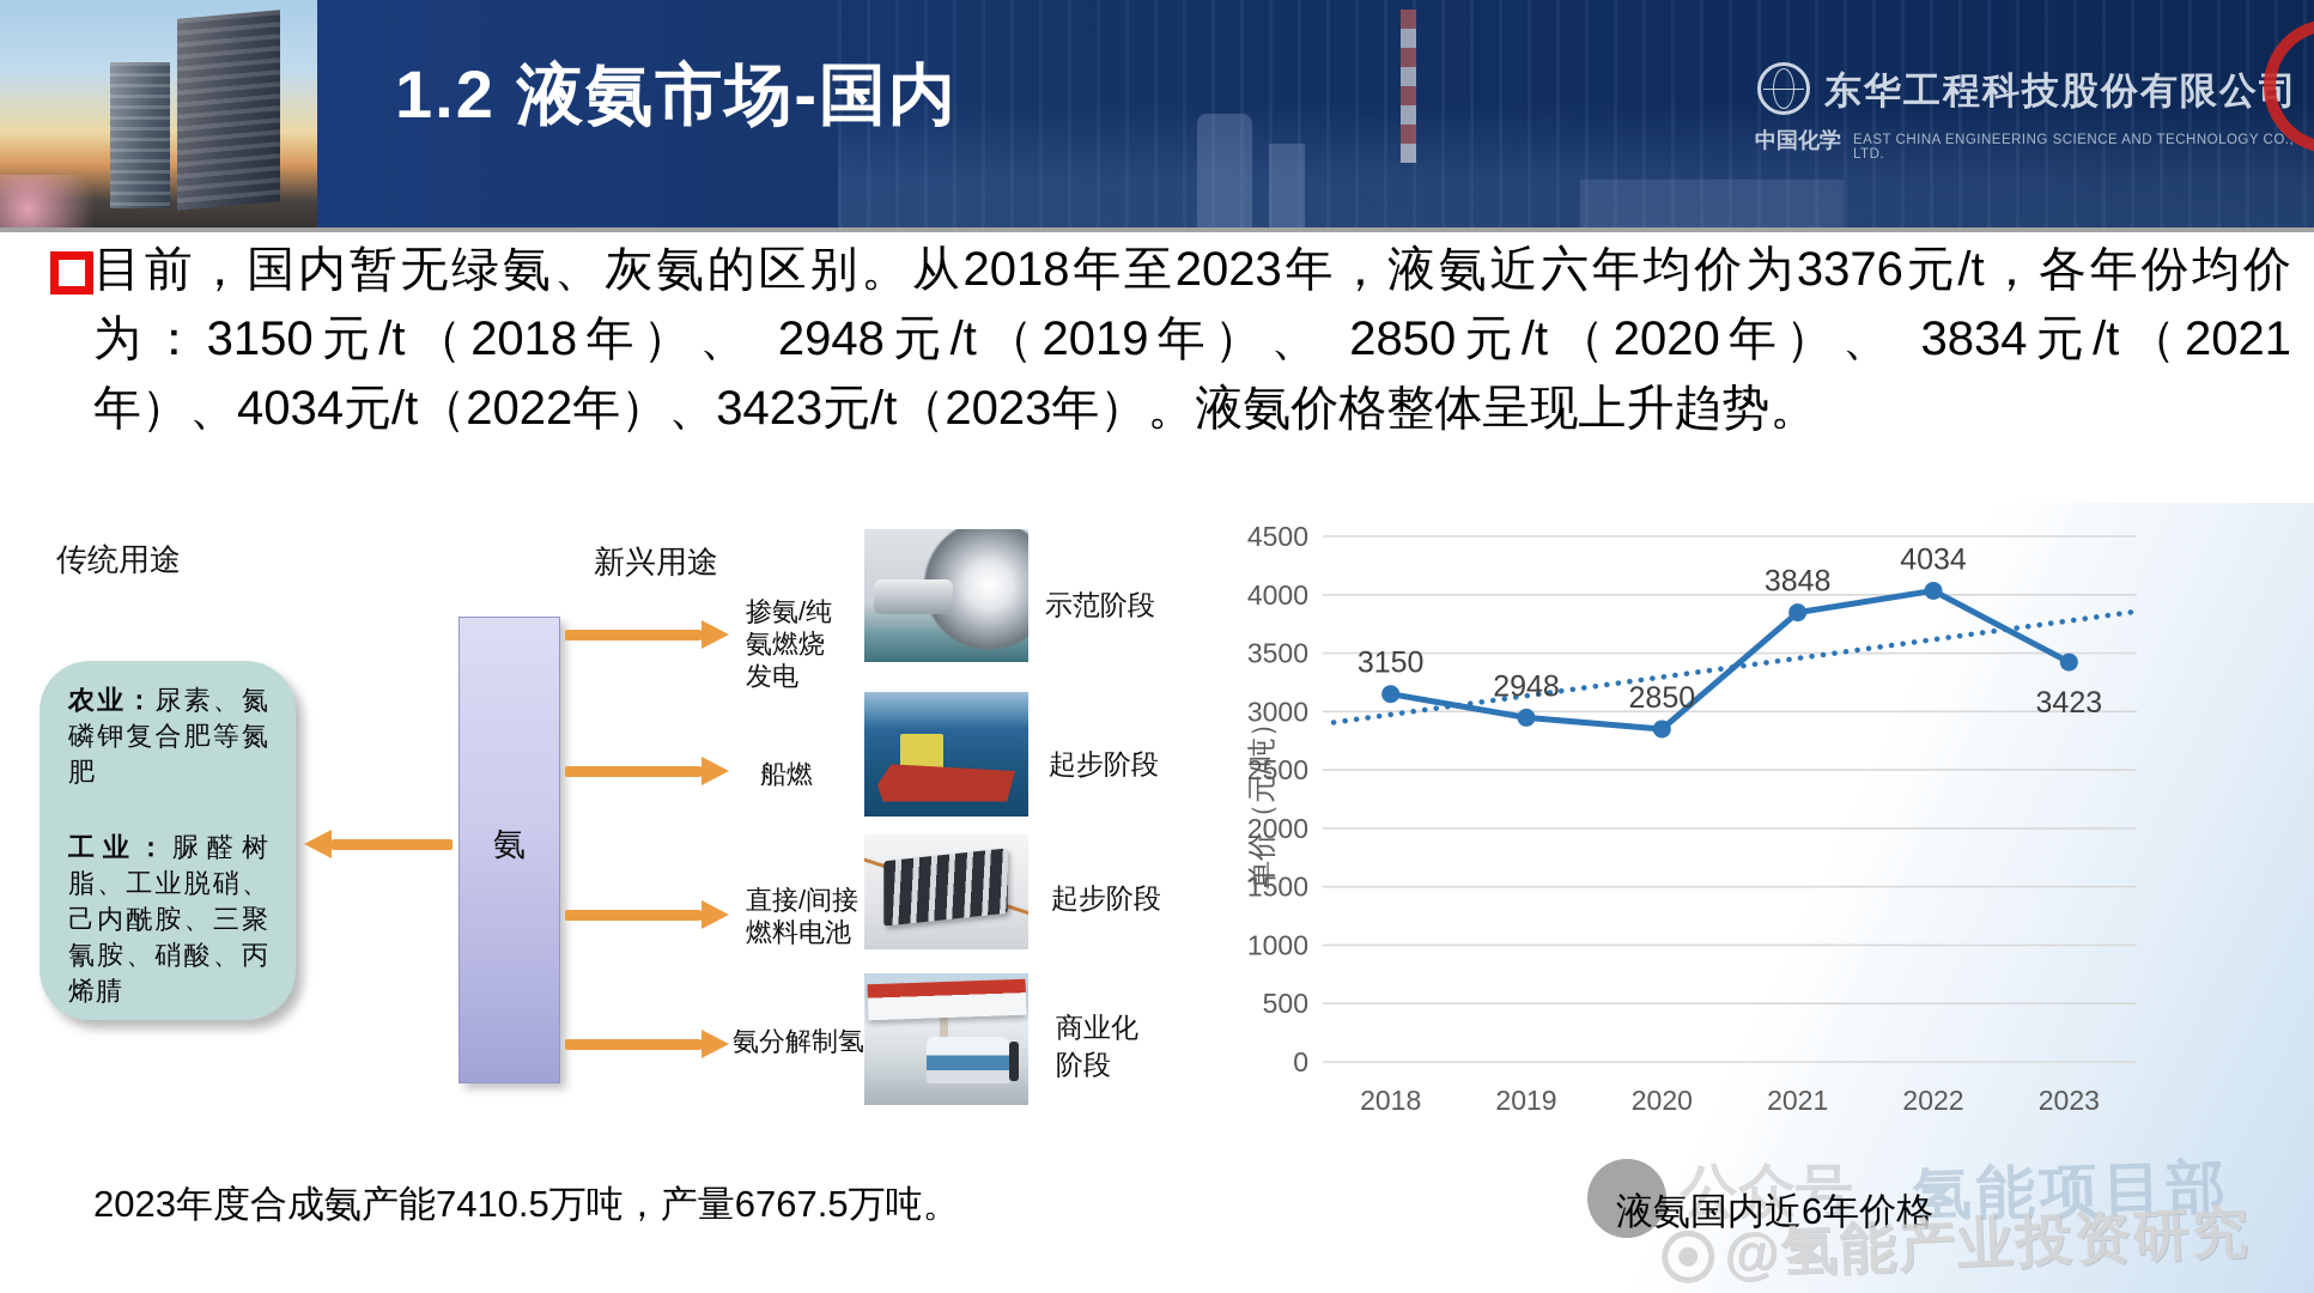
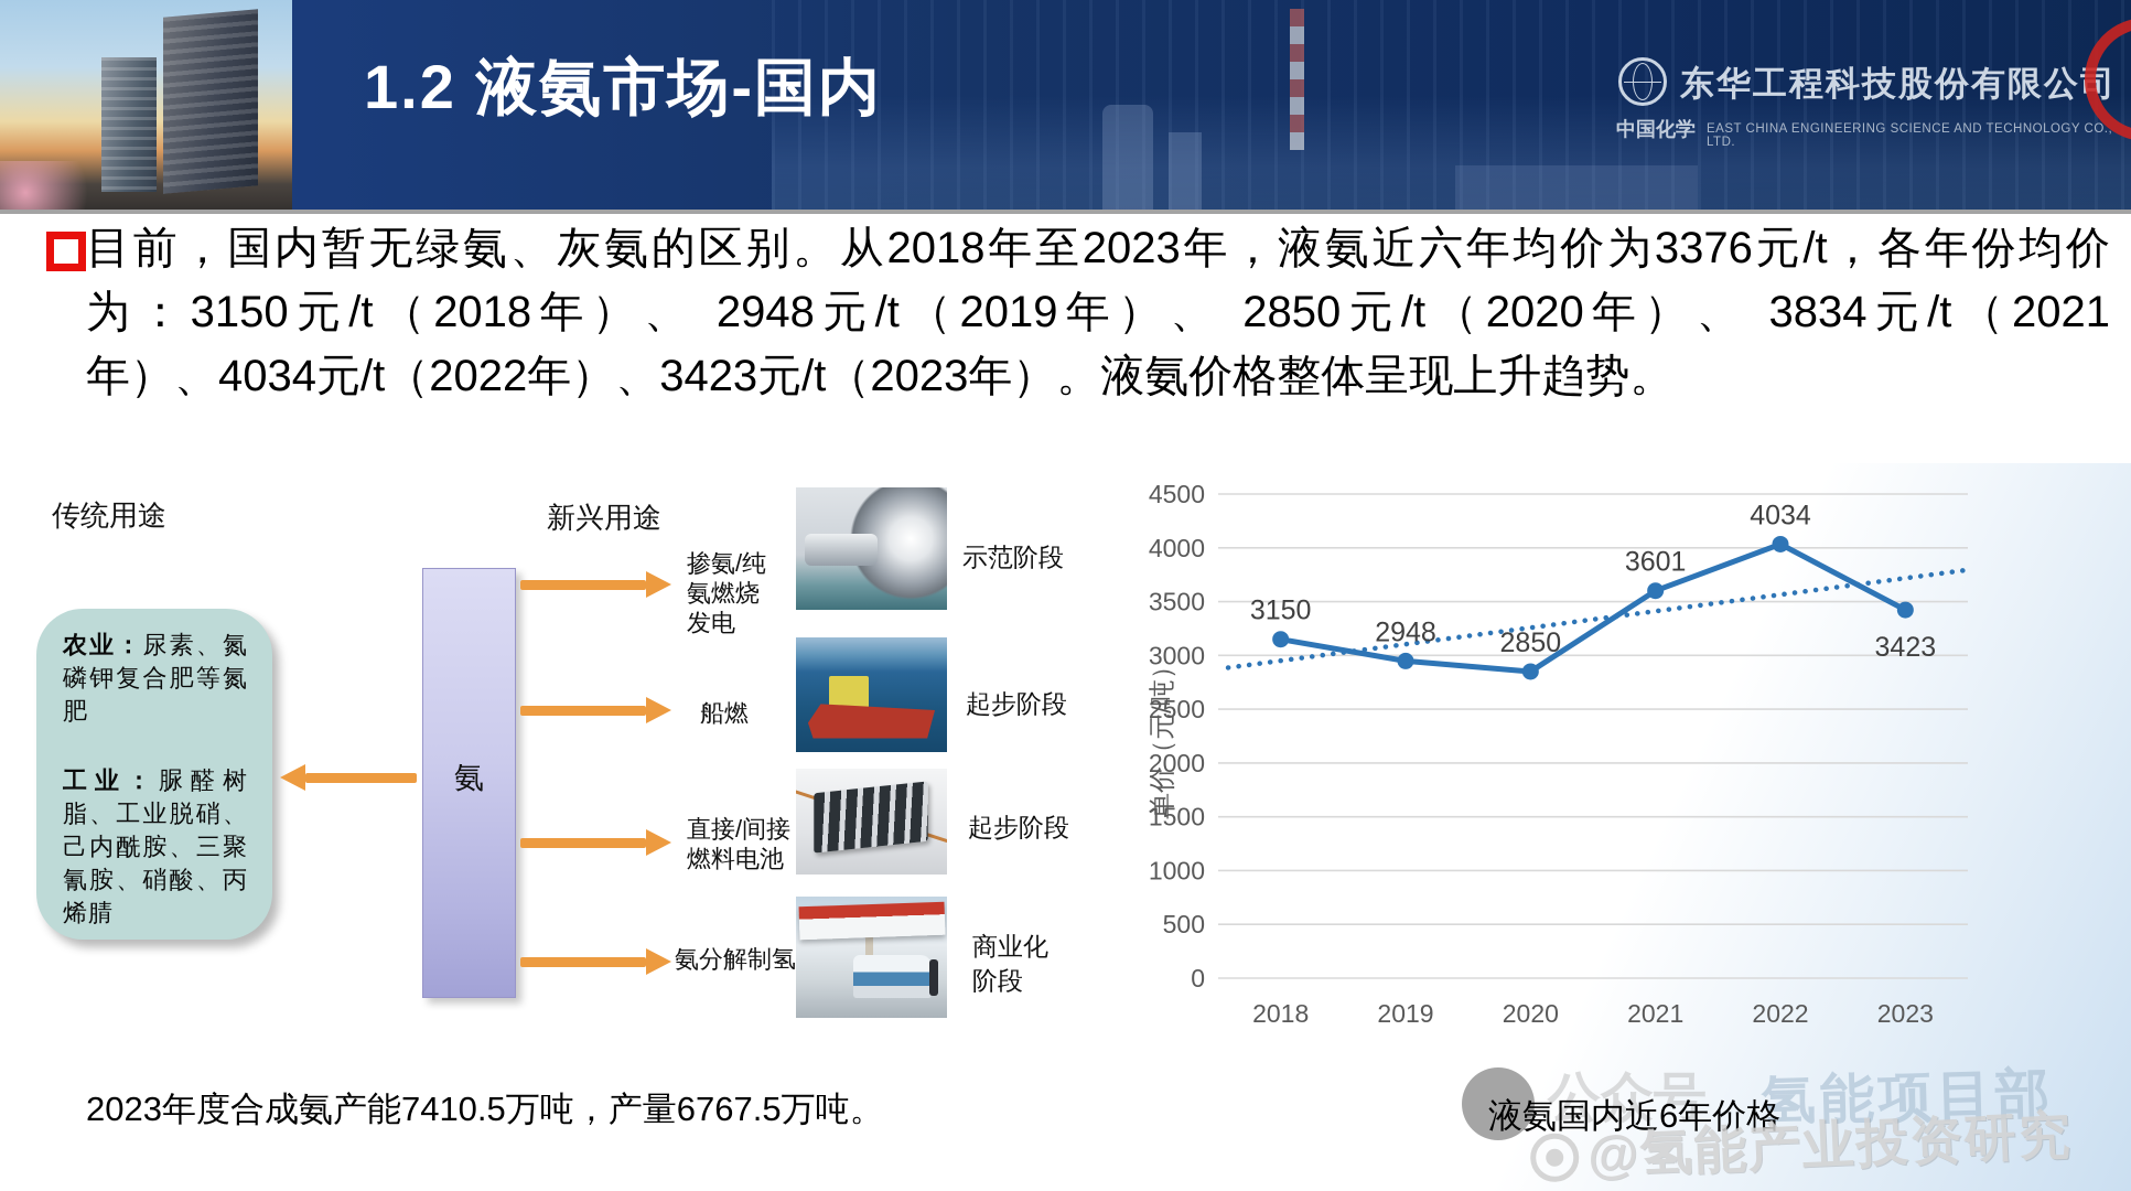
2021: 3848 -> 3601
